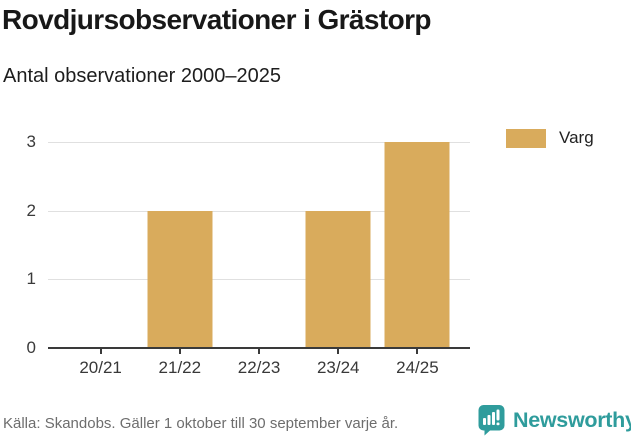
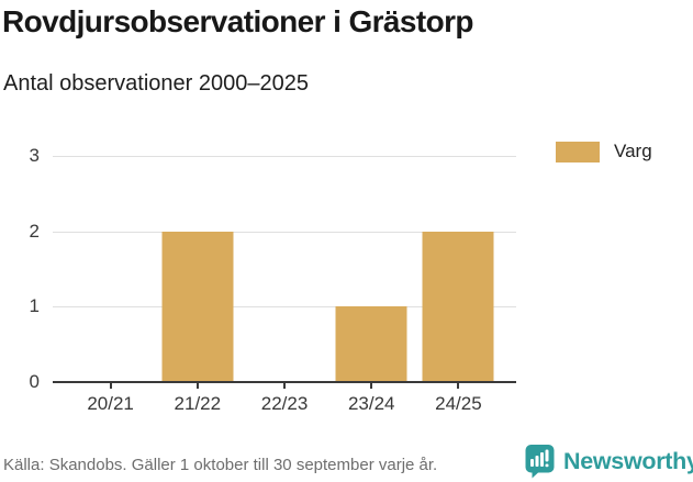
23/24: 2 -> 1
24/25: 3 -> 2
